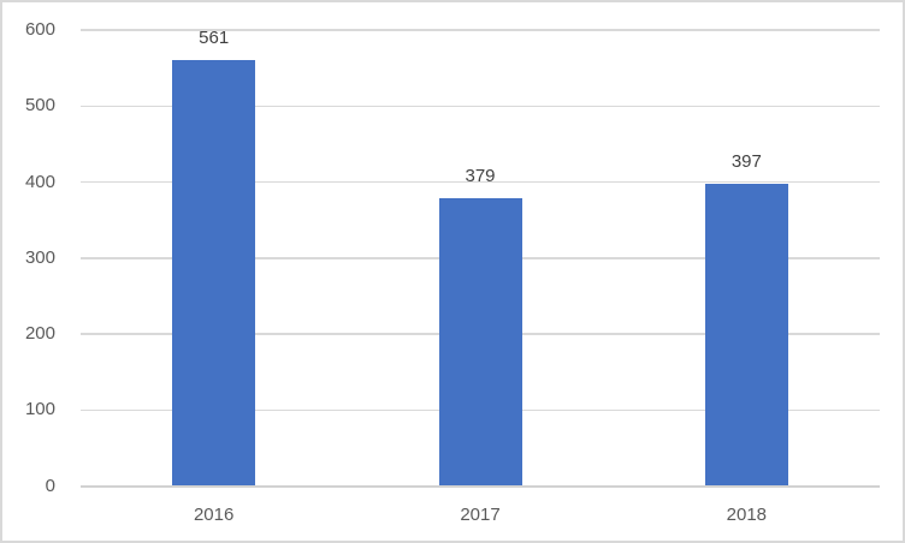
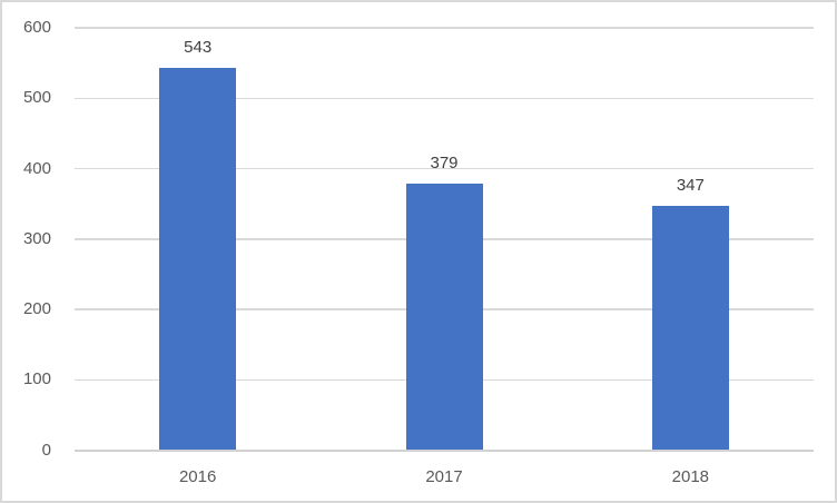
2016: 561 -> 543
2018: 397 -> 347
